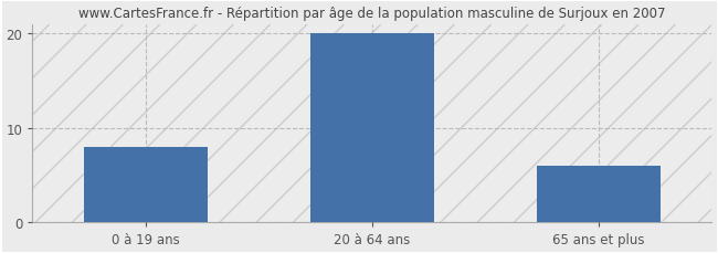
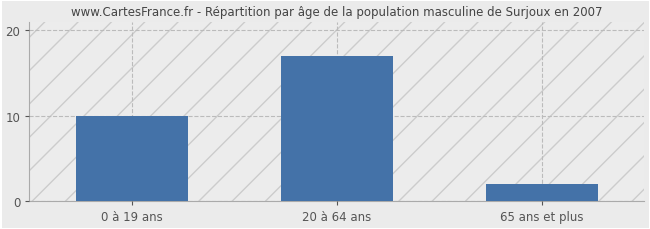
0 à 19 ans: 8 -> 10
20 à 64 ans: 20 -> 17
65 ans et plus: 6 -> 2
